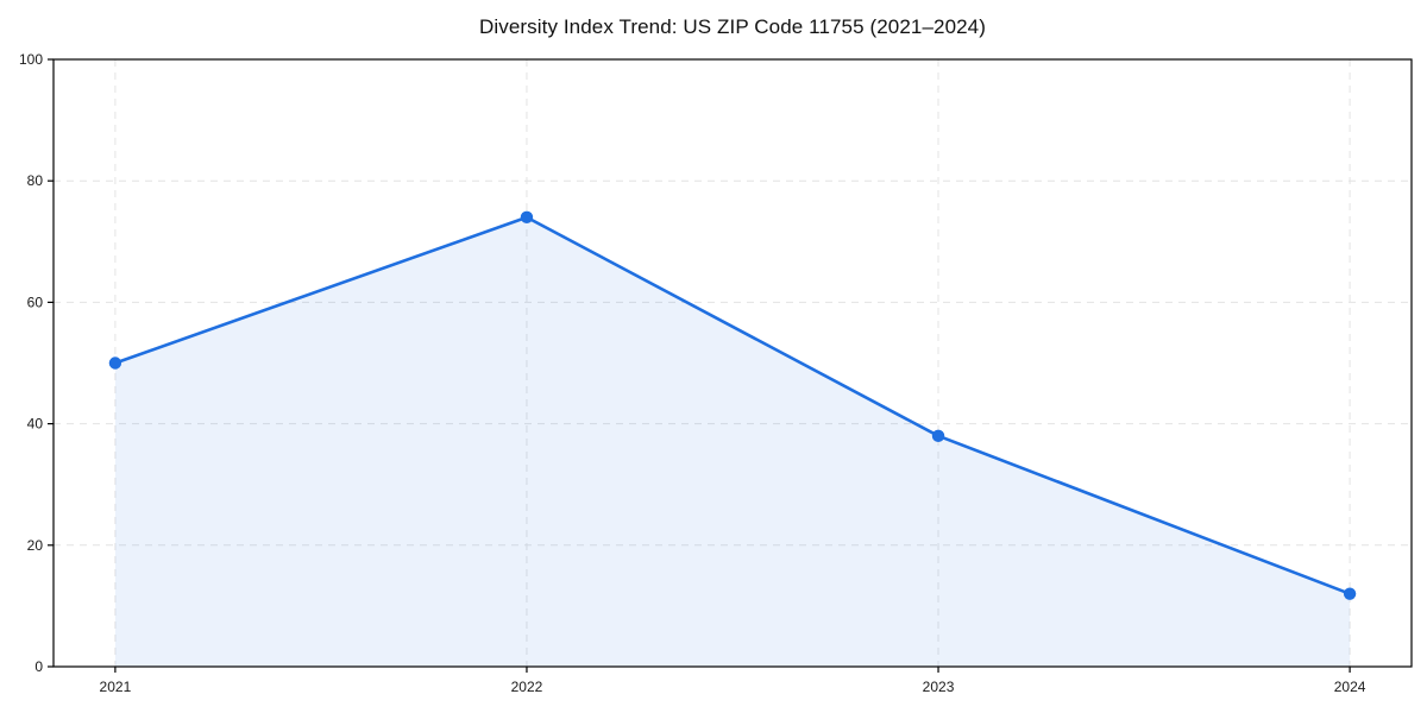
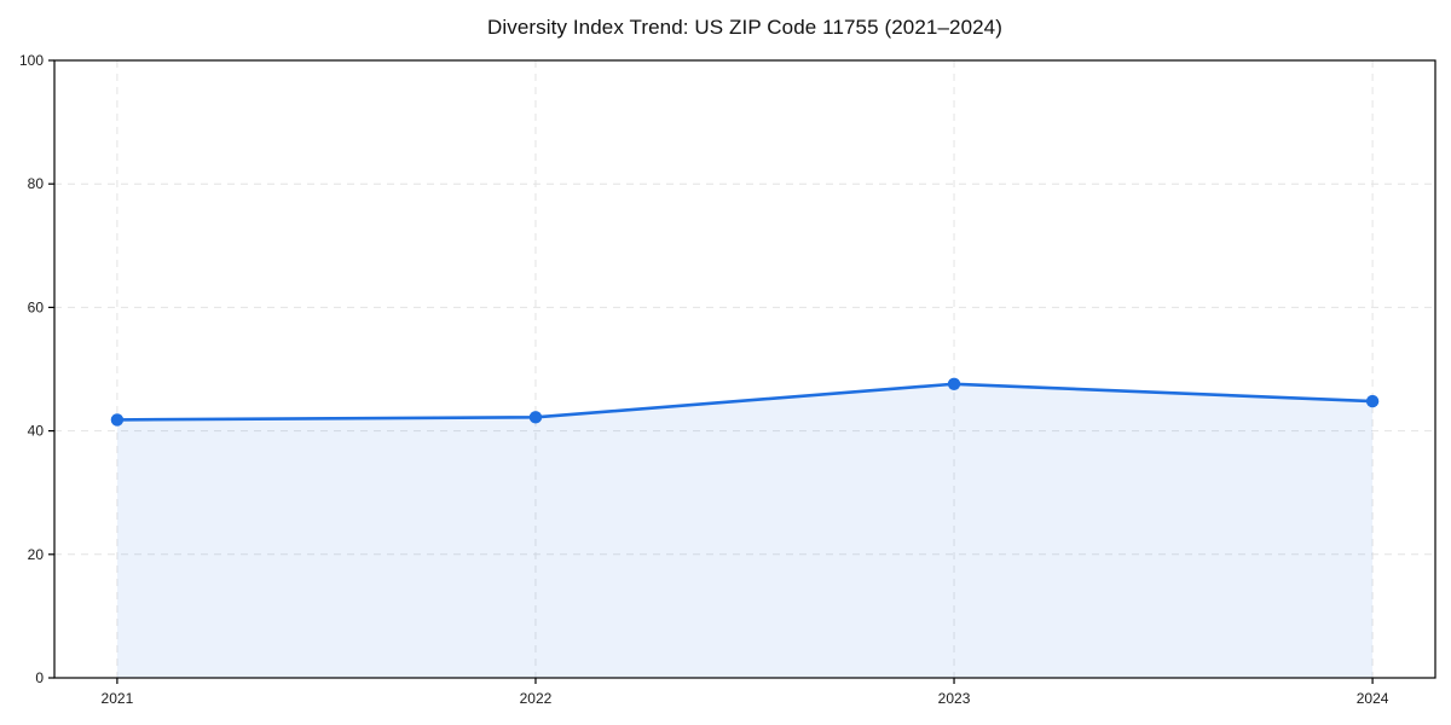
2021: 50 -> 42
2022: 74 -> 42
2023: 38 -> 48
2024: 12 -> 45
